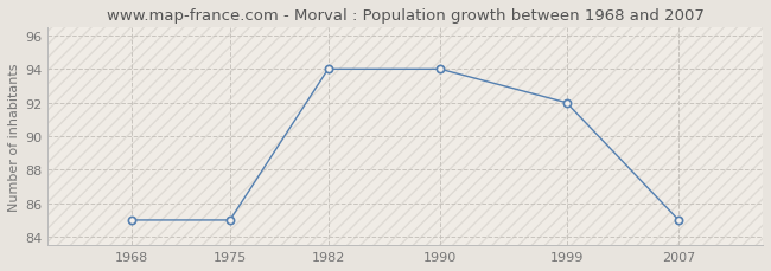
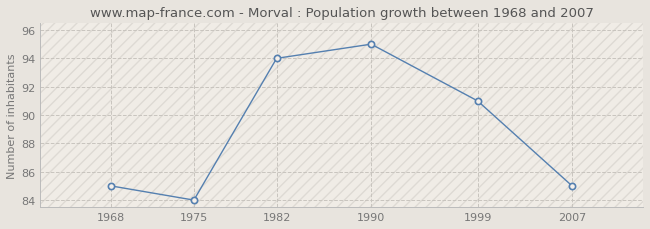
1975: 85 -> 84
1990: 94 -> 95
1999: 92 -> 91
